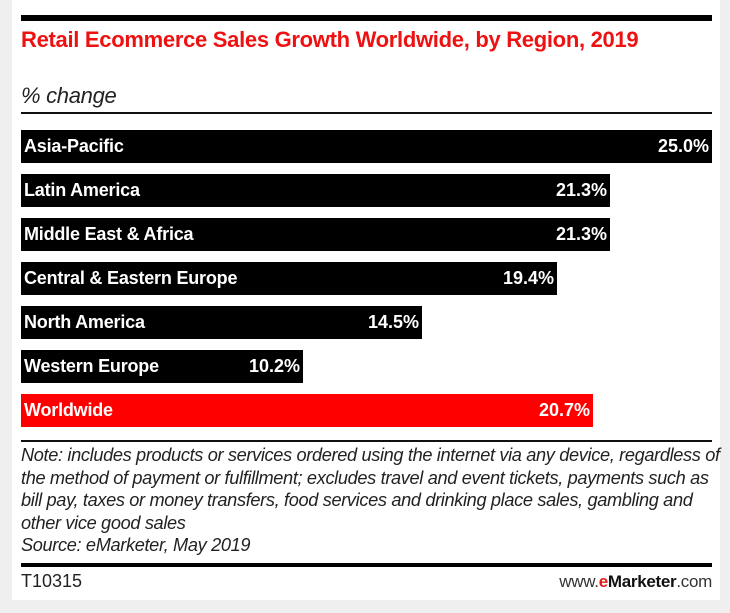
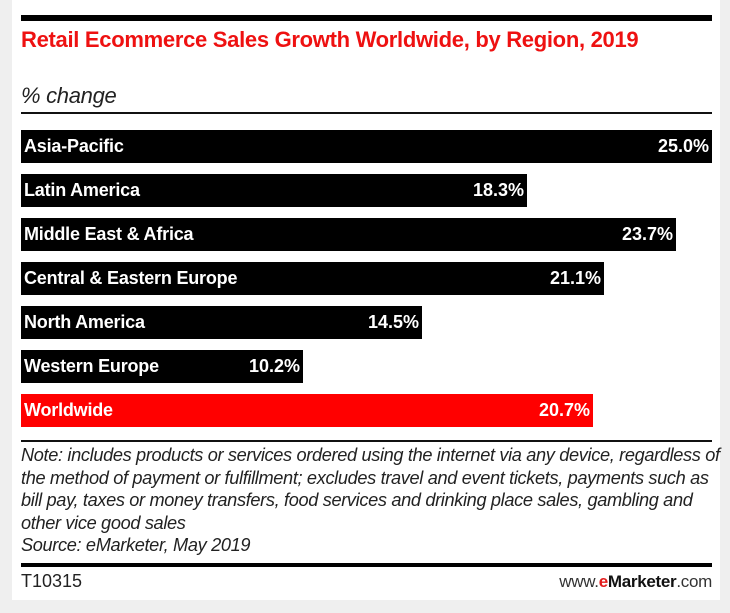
Latin America: 21.3% -> 18.3%
Middle East & Africa: 21.3% -> 23.7%
Central & Eastern Europe: 19.4% -> 21.1%
